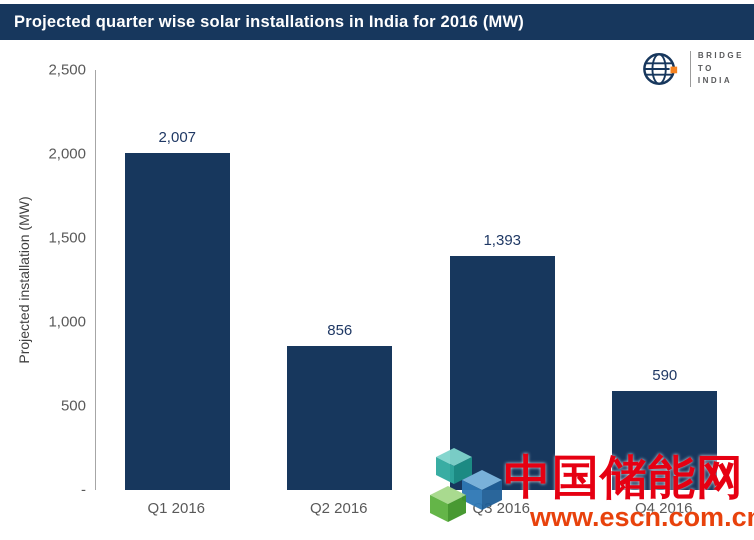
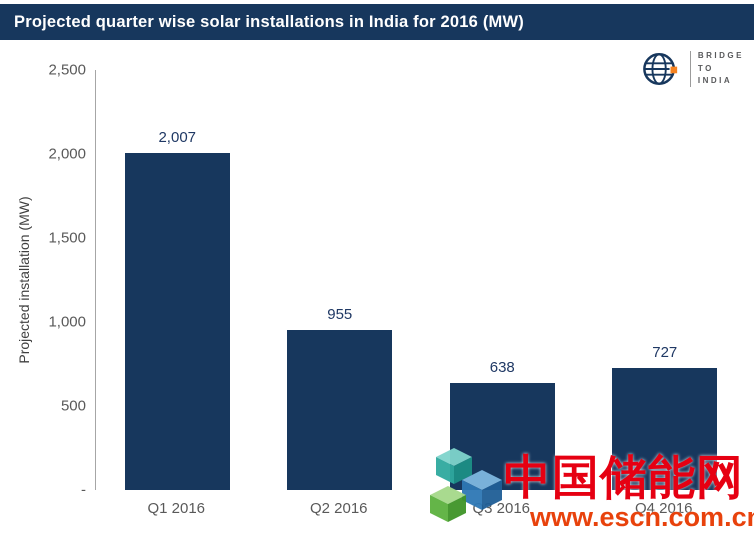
Q2 2016: 856 -> 955
Q3 2016: 1,393 -> 638
Q4 2016: 590 -> 727
